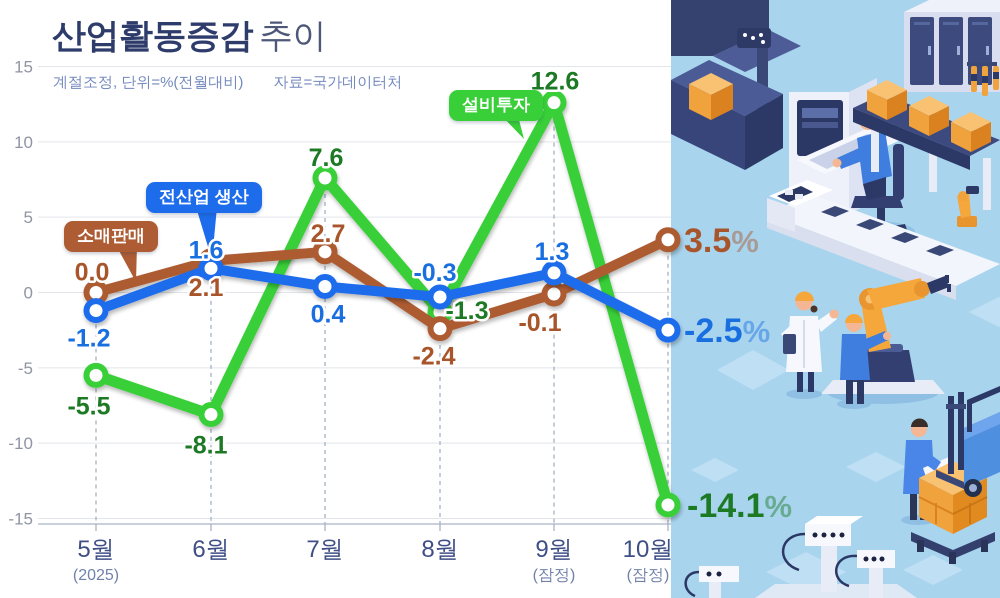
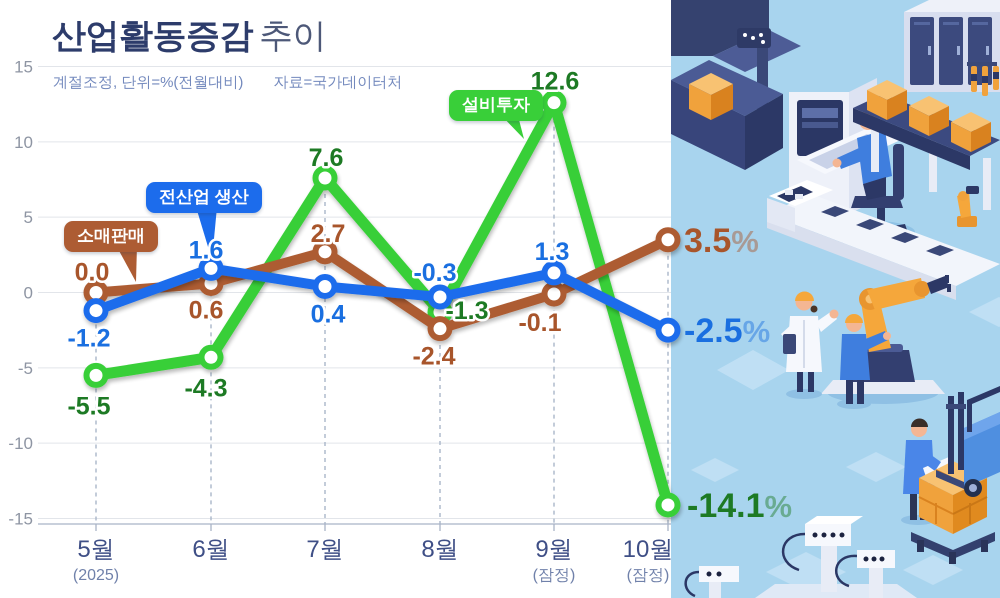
소매판매/6월: 2.1 -> 0.6
설비투자/6월: -8.1 -> -4.3
